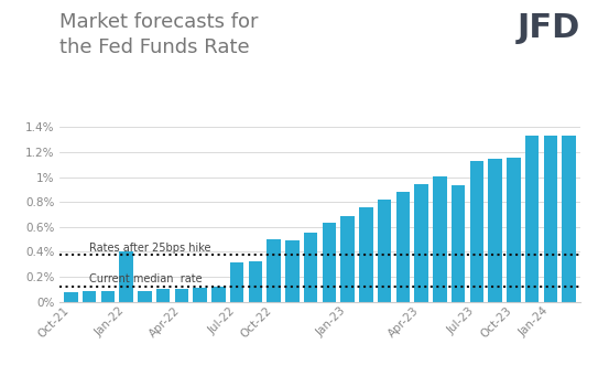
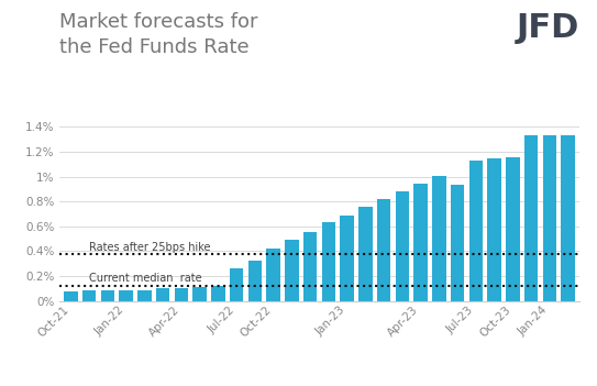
Jan-22: 0.40% -> 0.09%
Jul-22: 0.32% -> 0.27%
Oct-22: 0.50% -> 0.42%
